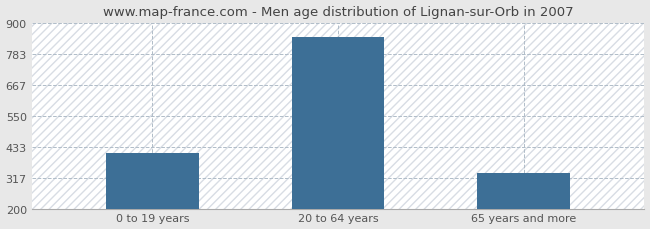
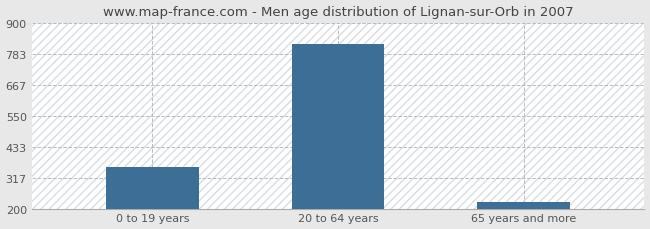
0 to 19 years: 410 -> 355
20 to 64 years: 845 -> 820
65 years and more: 335 -> 225
